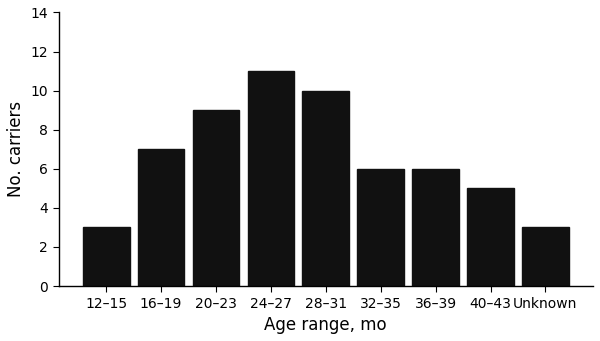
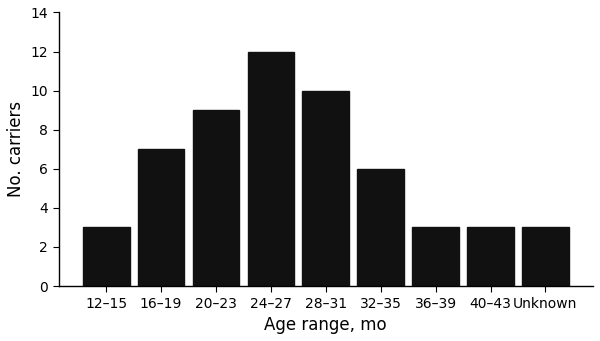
24–27: 11 -> 12
36–39: 6 -> 3
40–43: 5 -> 3
